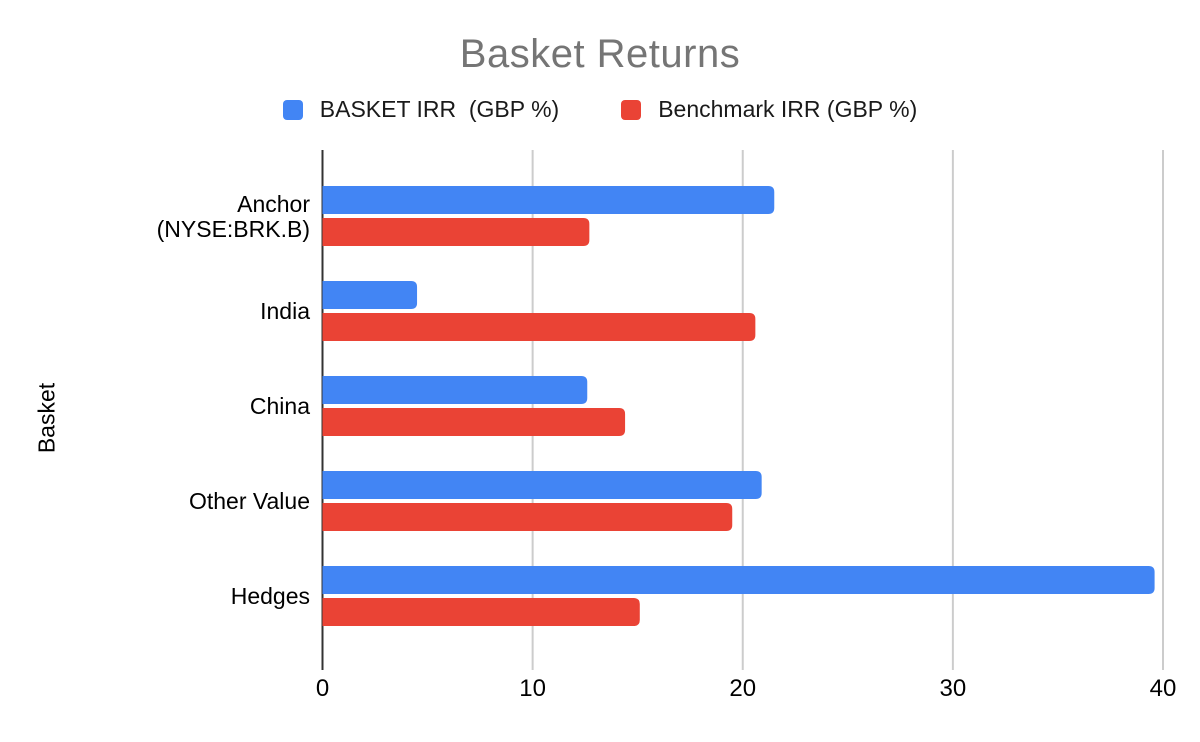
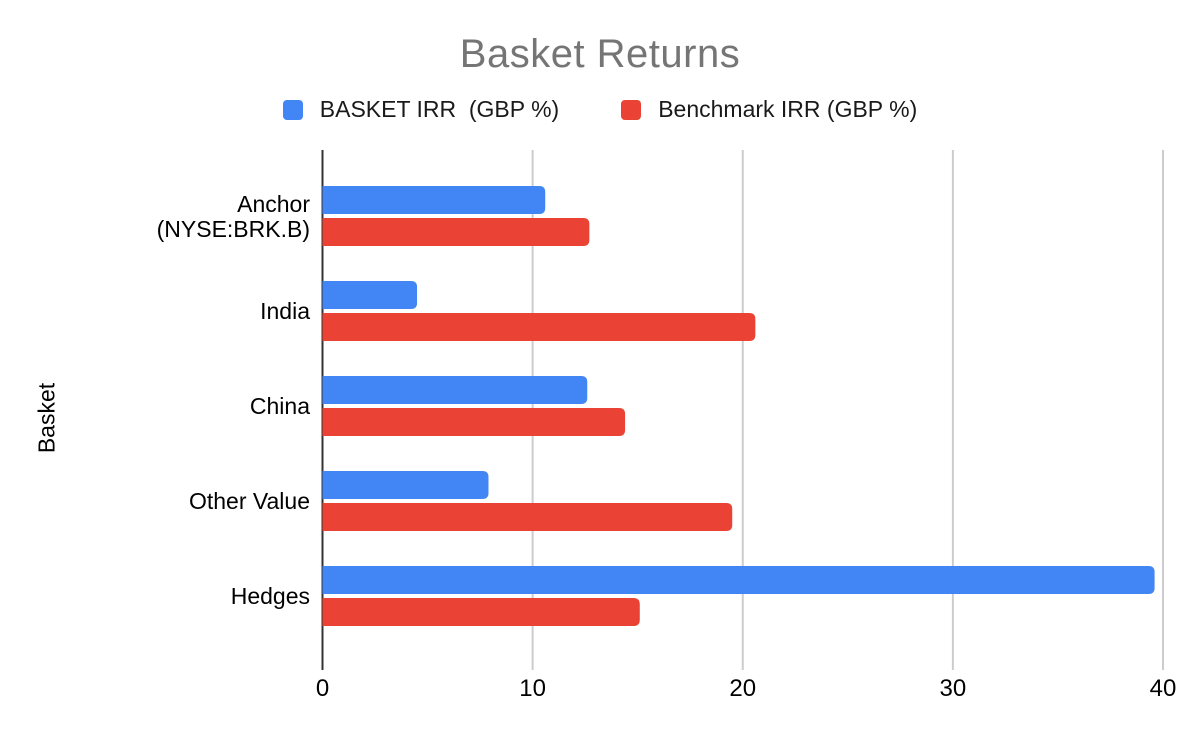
BASKET IRR (GBP %)/Anchor (NYSE:BRK.B): 21.5 -> 10.6
BASKET IRR (GBP %)/Other Value: 20.9 -> 7.9
